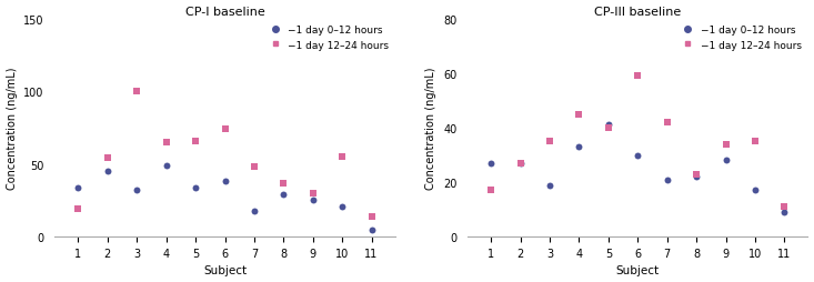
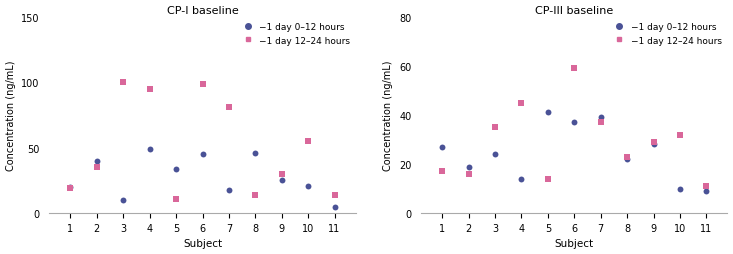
CP-I baseline/−1 day 0–12 hours/1: 34 -> 20
CP-I baseline/−1 day 0–12 hours/2: 45 -> 40
CP-I baseline/−1 day 12–24 hours/2: 54 -> 35
CP-I baseline/−1 day 0–12 hours/3: 32 -> 10
CP-I baseline/−1 day 12–24 hours/4: 65 -> 95
CP-I baseline/−1 day 12–24 hours/5: 66 -> 11
CP-I baseline/−1 day 0–12 hours/6: 38 -> 45
CP-I baseline/−1 day 12–24 hours/6: 74 -> 99
CP-I baseline/−1 day 12–24 hours/7: 48 -> 81
CP-I baseline/−1 day 0–12 hours/8: 29 -> 46
CP-I baseline/−1 day 12–24 hours/8: 37 -> 14
CP-III baseline/−1 day 0–12 hours/2: 27 -> 19
CP-III baseline/−1 day 12–24 hours/2: 27 -> 16
CP-III baseline/−1 day 0–12 hours/3: 19 -> 24
CP-III baseline/−1 day 0–12 hours/4: 33 -> 14
CP-III baseline/−1 day 12–24 hours/5: 40 -> 14
CP-III baseline/−1 day 0–12 hours/6: 30 -> 37
CP-III baseline/−1 day 0–12 hours/7: 21 -> 39
CP-III baseline/−1 day 12–24 hours/7: 42 -> 37
CP-III baseline/−1 day 12–24 hours/9: 34 -> 29
CP-III baseline/−1 day 0–12 hours/10: 17 -> 10
CP-III baseline/−1 day 12–24 hours/10: 35 -> 32
